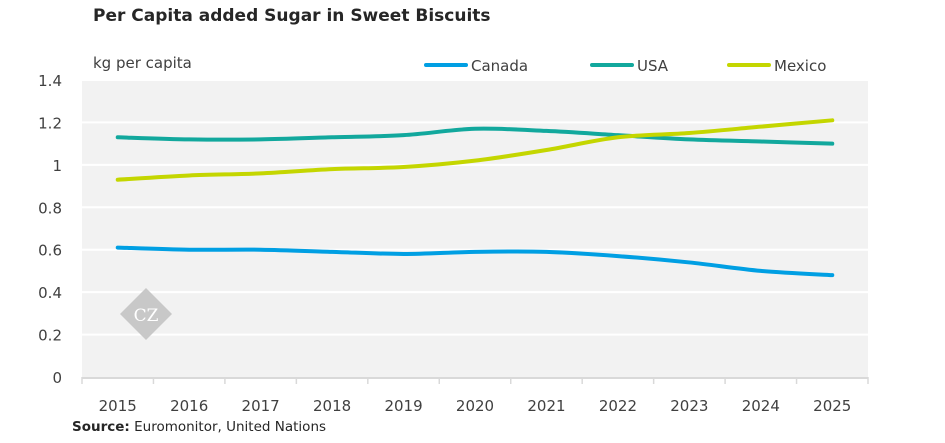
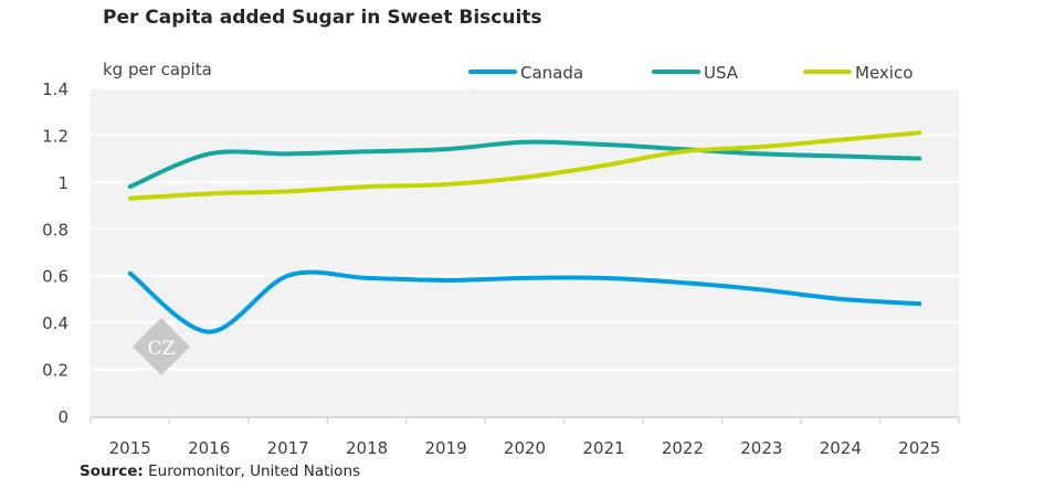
USA/2015: 1.13 -> 0.98
Canada/2016: 0.60 -> 0.36
